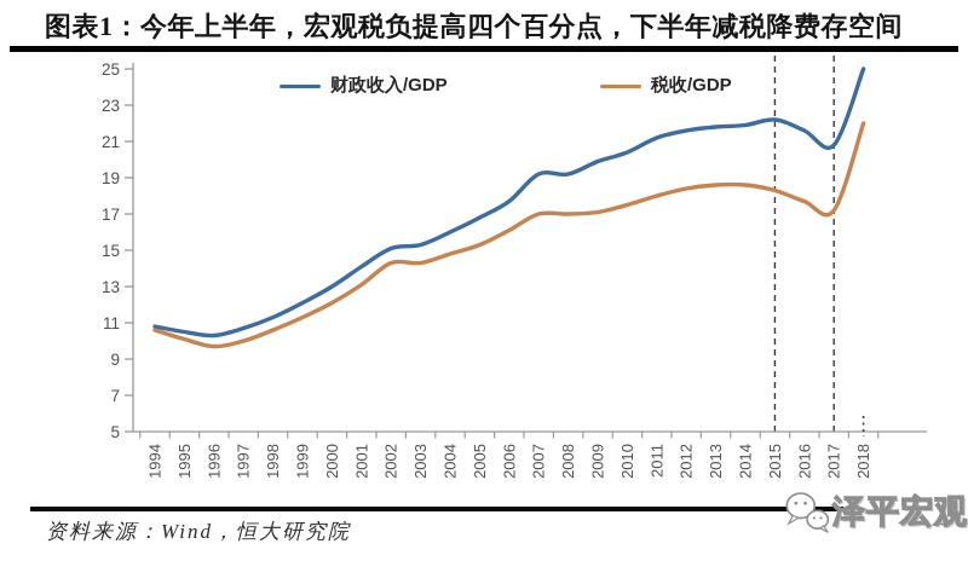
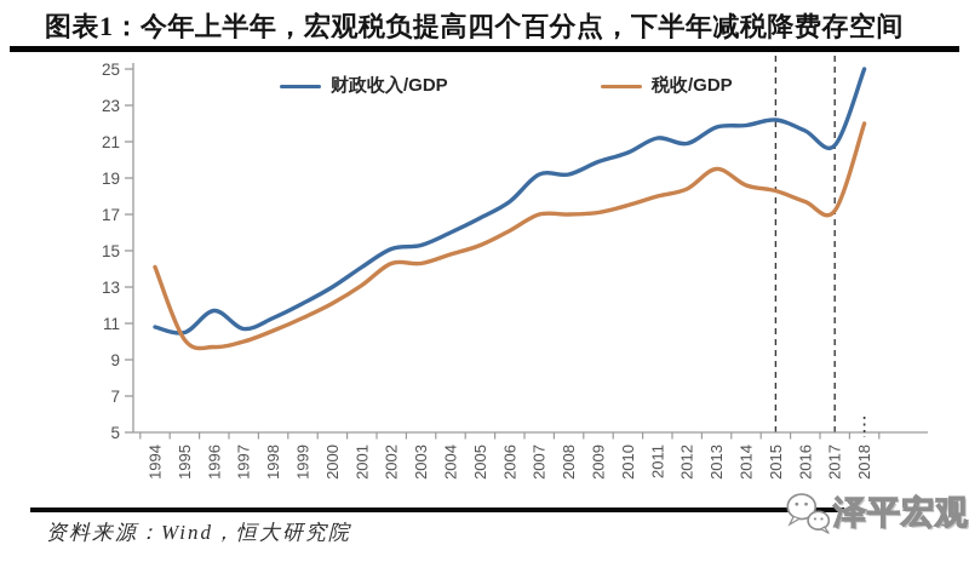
税收/GDP/1994: 10.6 -> 14.1
财政收入/GDP/1996: 10.3 -> 11.7
财政收入/GDP/2012: 21.6 -> 20.9
税收/GDP/2013: 18.6 -> 19.5
